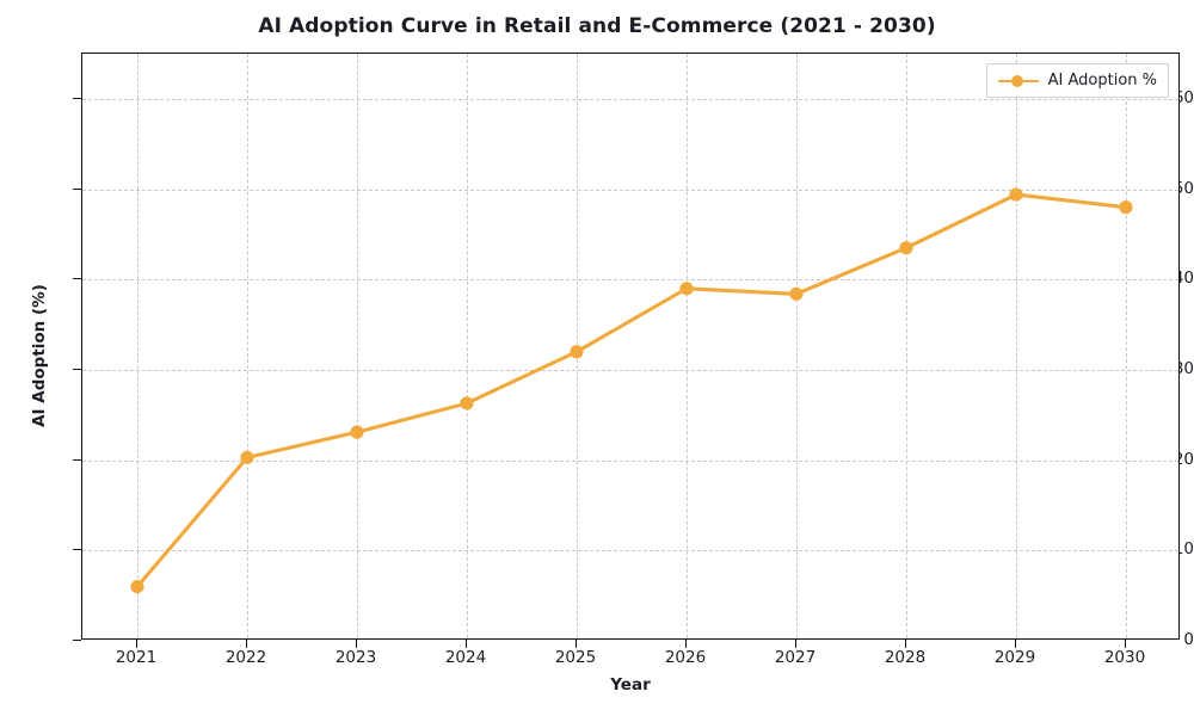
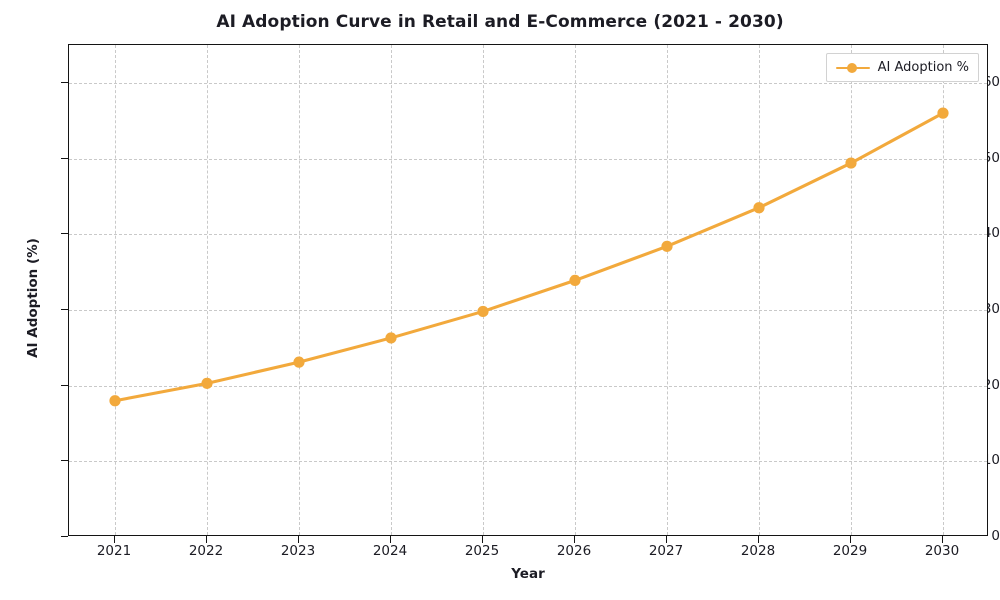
2021: 6 -> 18
2025: 32 -> 30
2026: 39 -> 34
2030: 48 -> 56
